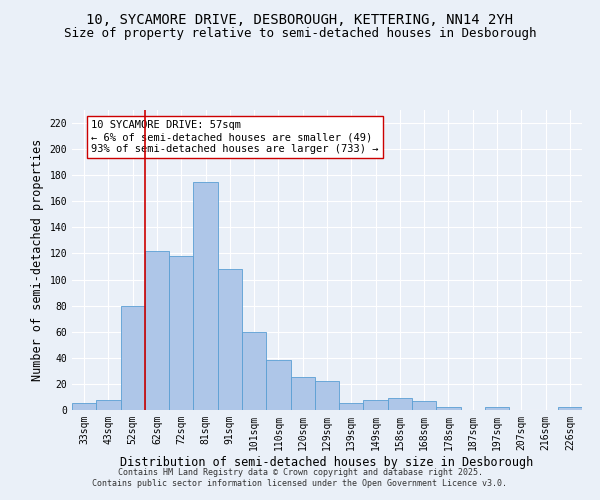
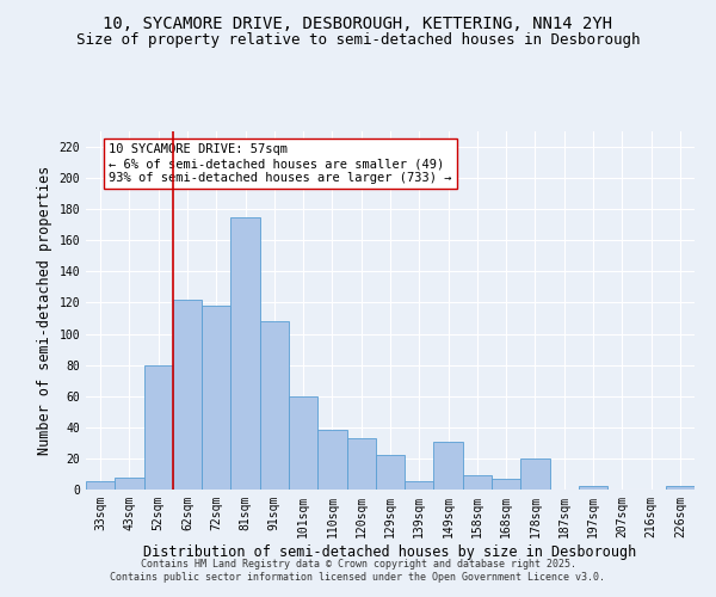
120sqm: 25 -> 33
149sqm: 8 -> 31
178sqm: 2 -> 20
